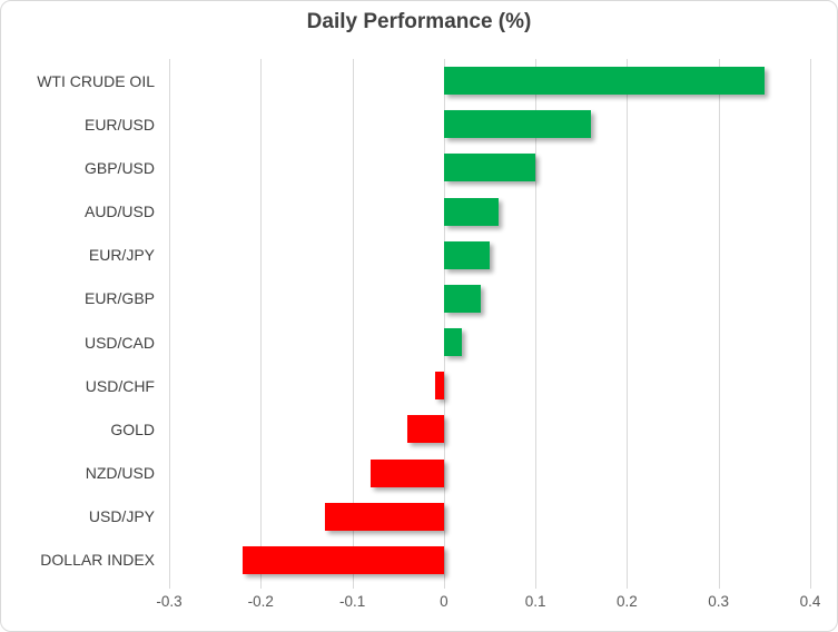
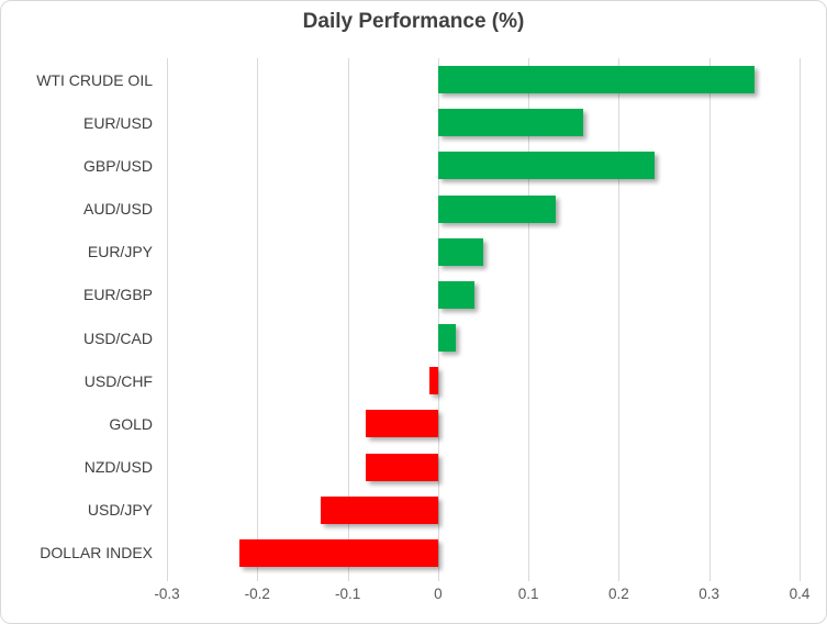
GBP/USD: 0.10 -> 0.24
AUD/USD: 0.06 -> 0.13
GOLD: -0.04 -> -0.08
